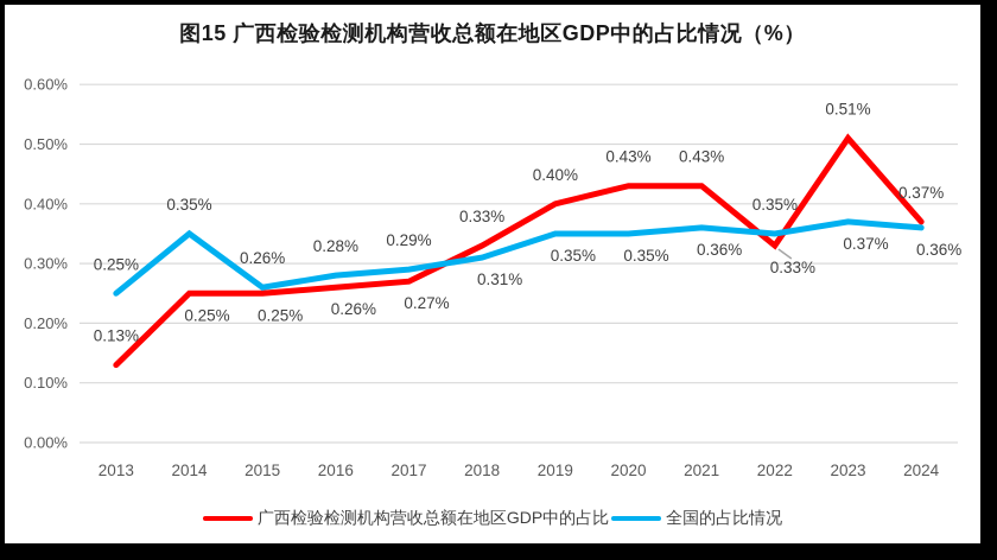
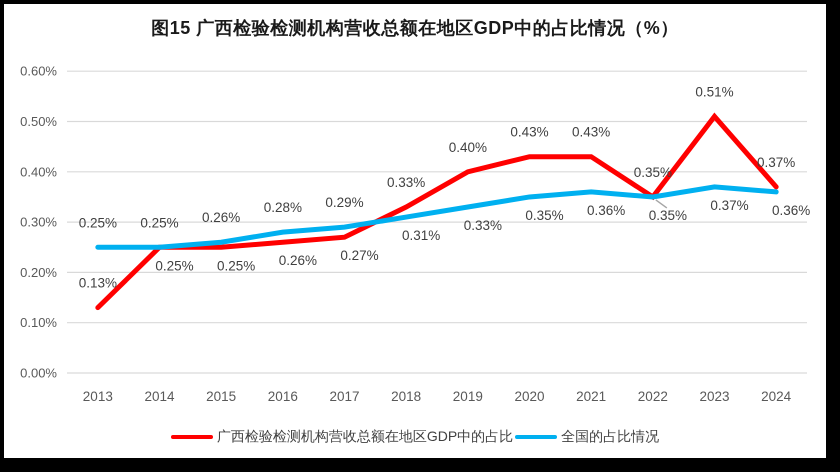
全国的占比情况/2014: 0.35% -> 0.25%
全国的占比情况/2019: 0.35% -> 0.33%
广西检验检测机构营收总额在地区GDP中的占比/2022: 0.33% -> 0.35%
